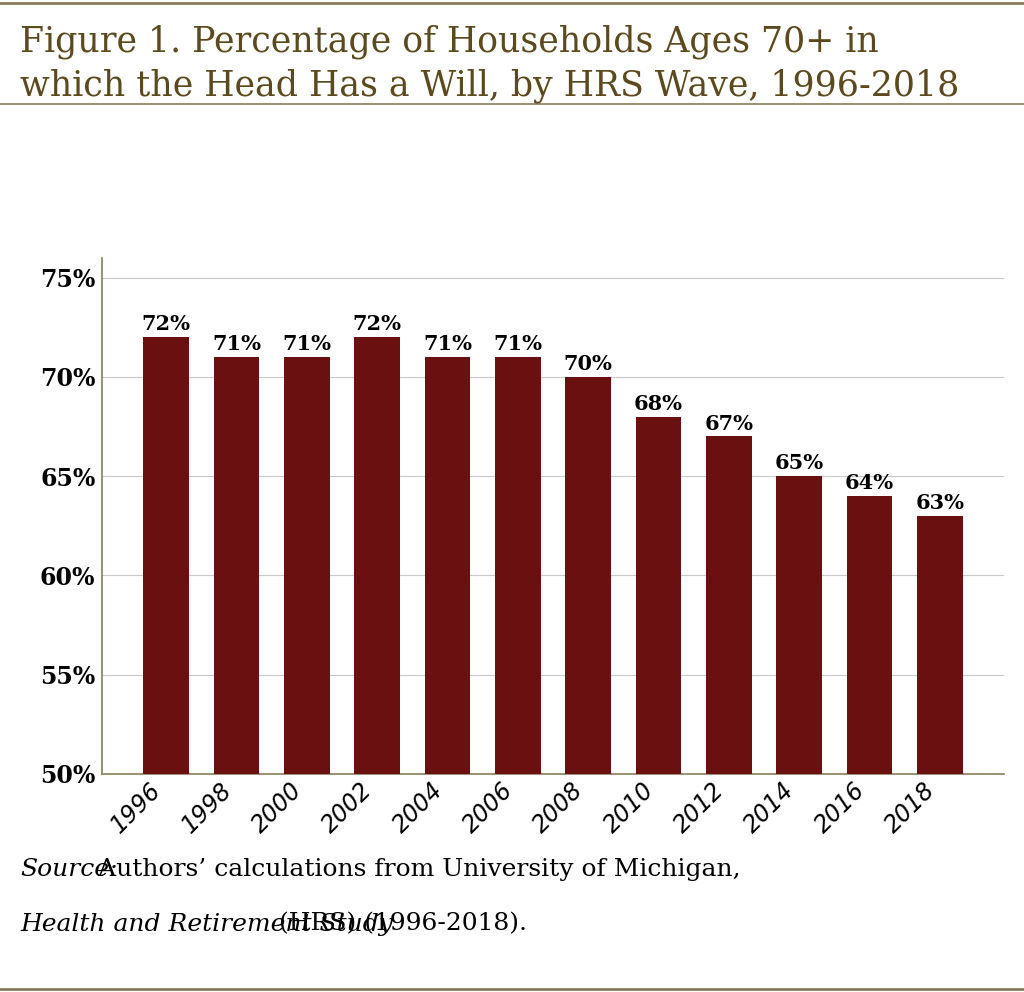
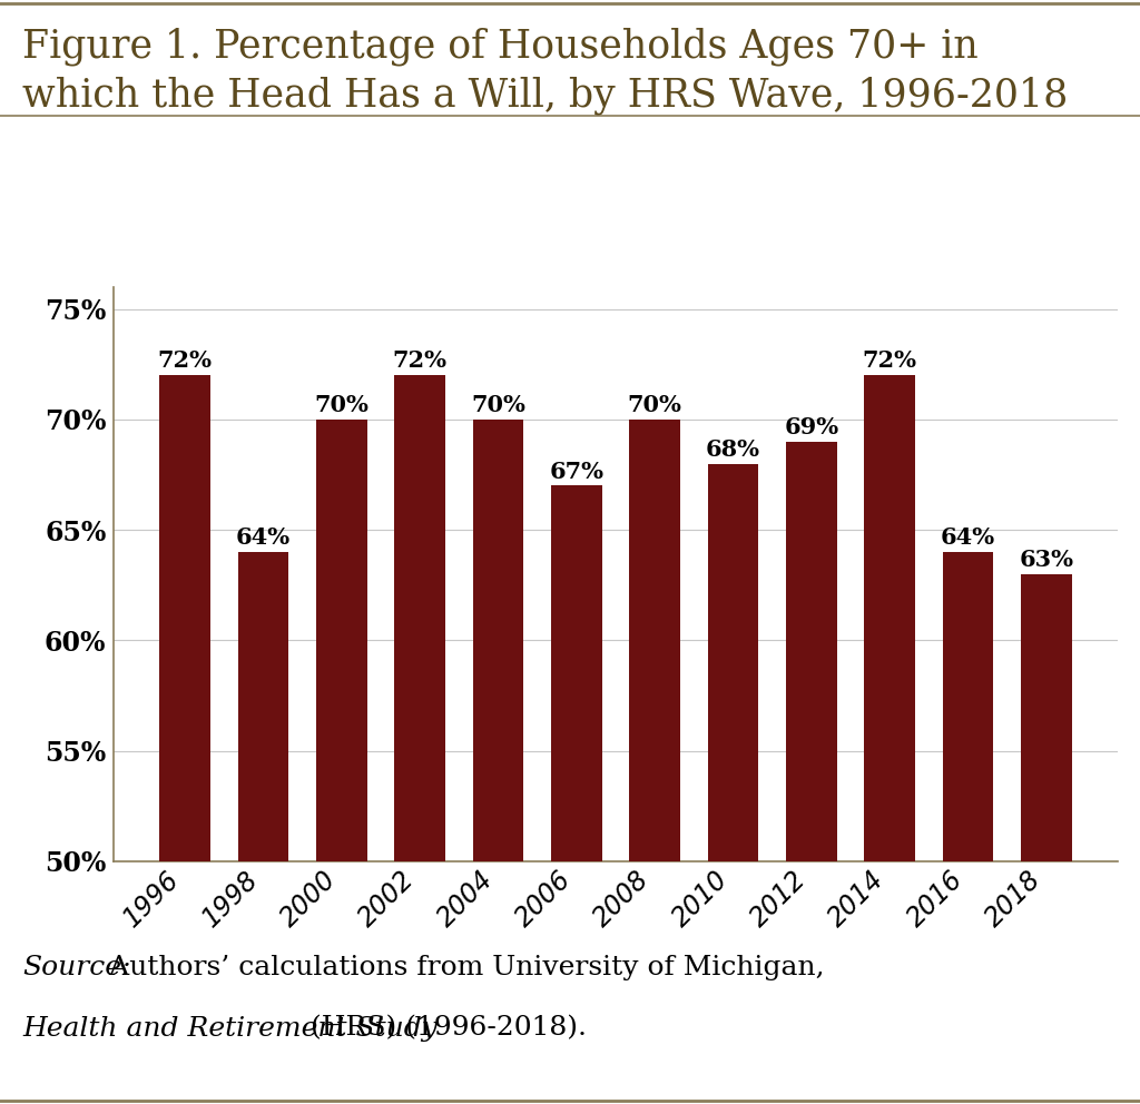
1998: 71% -> 64%
2000: 71% -> 70%
2004: 71% -> 70%
2006: 71% -> 67%
2012: 67% -> 69%
2014: 65% -> 72%
